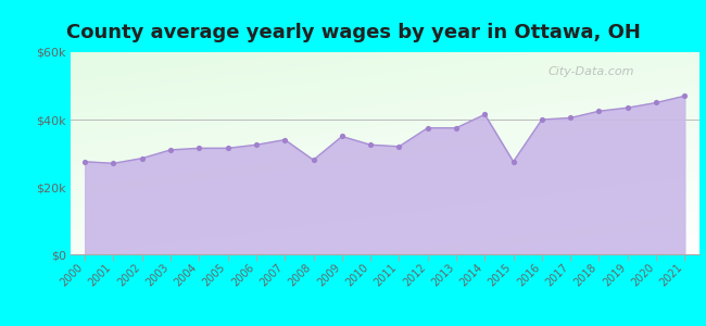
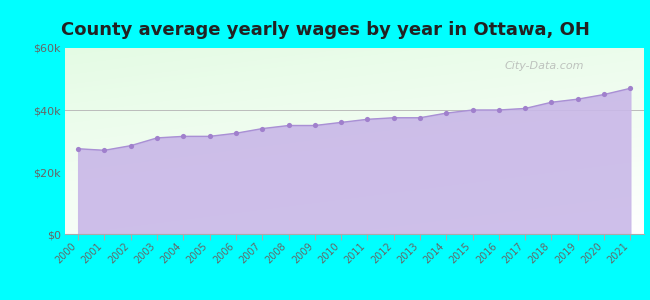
2008: $28.0k -> $35.0k
2010: $32.5k -> $36.0k
2011: $32.0k -> $37.0k
2014: $41.5k -> $39.0k
2015: $27.5k -> $40.0k
